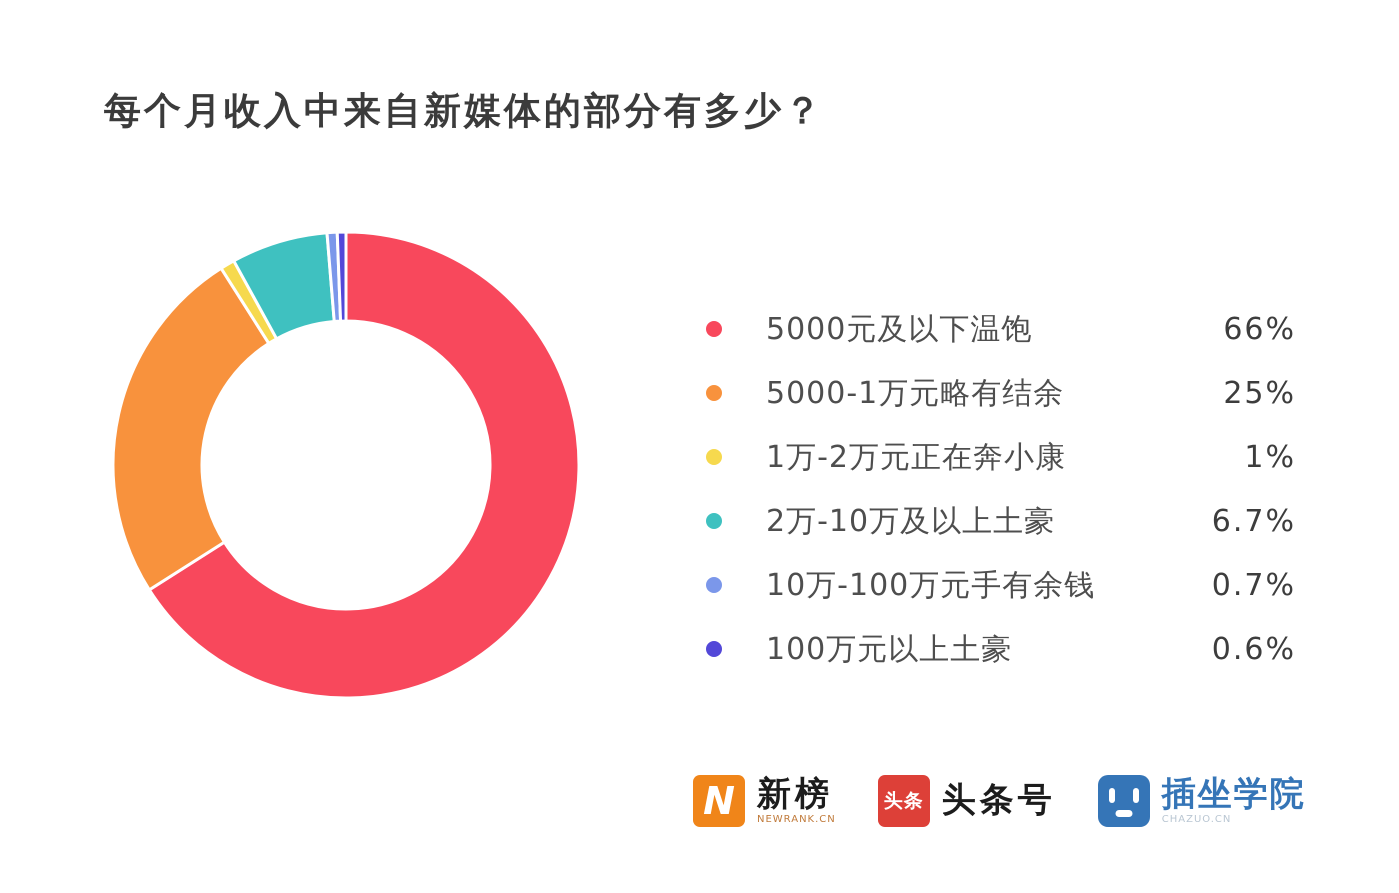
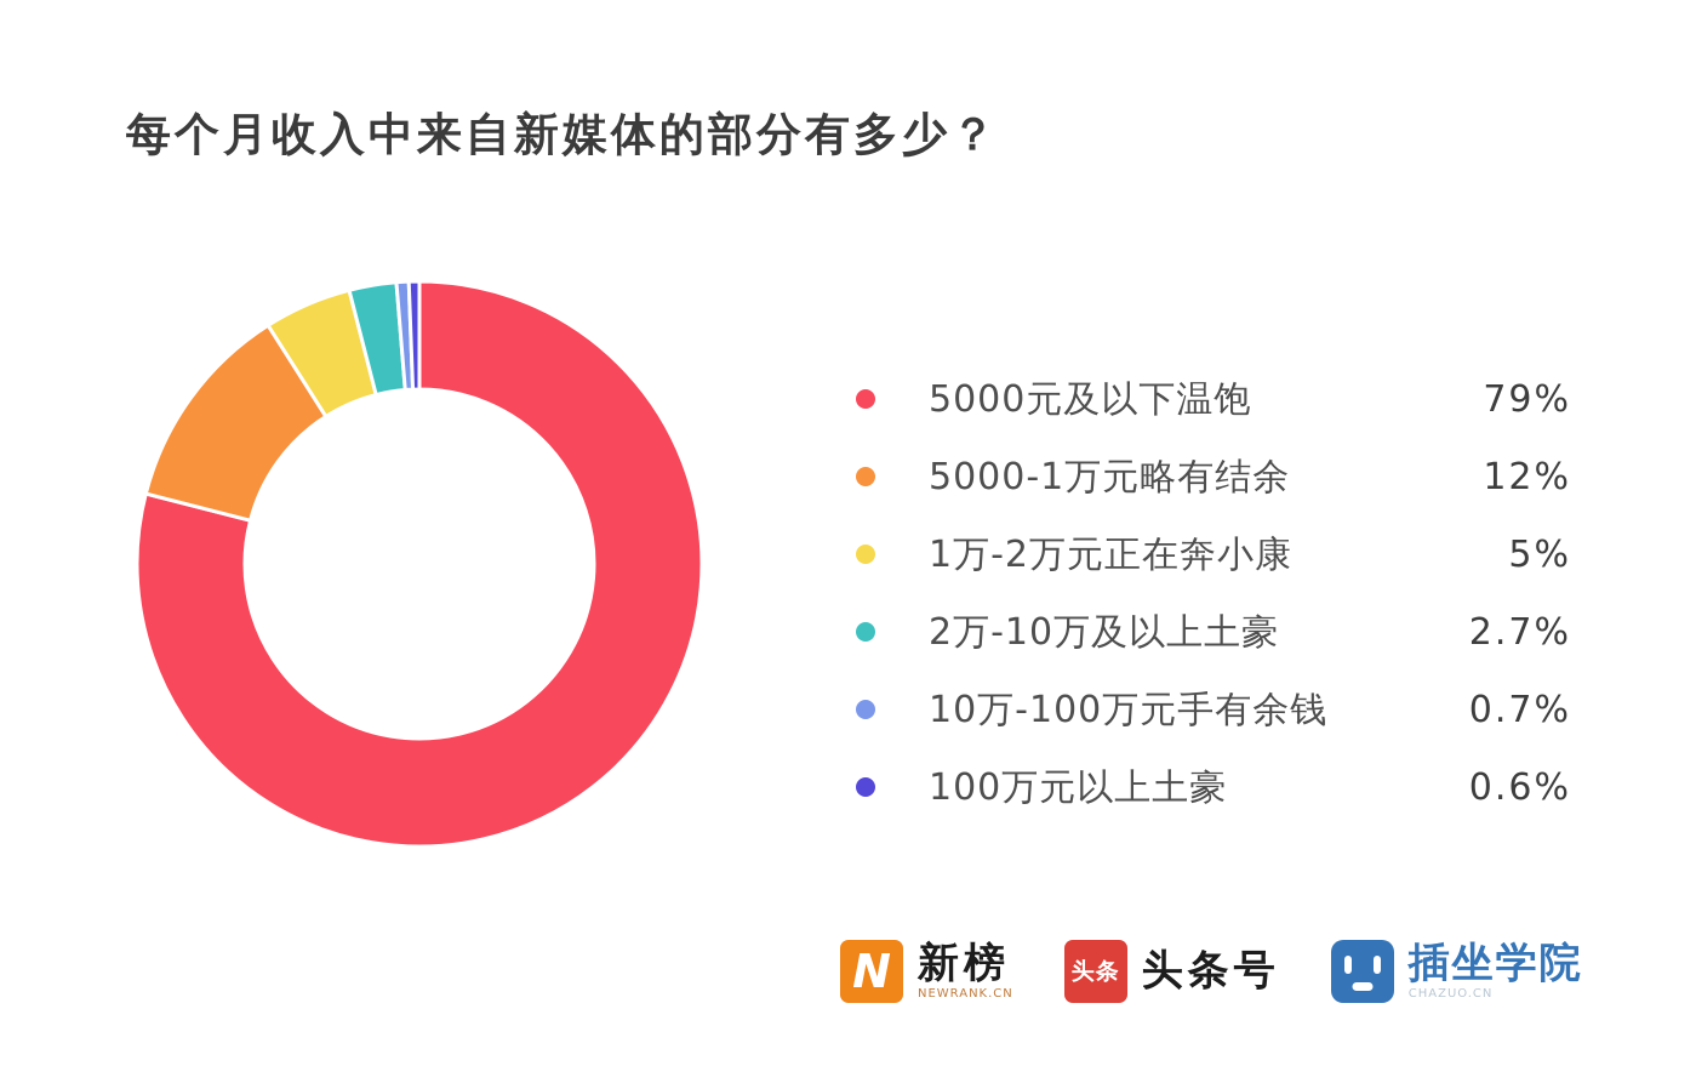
5000元及以下温饱: 66% -> 79%
5000-1万元略有结余: 25% -> 12%
1万-2万元正在奔小康: 1% -> 5%
2万-10万及以上土豪: 6.7% -> 2.7%
